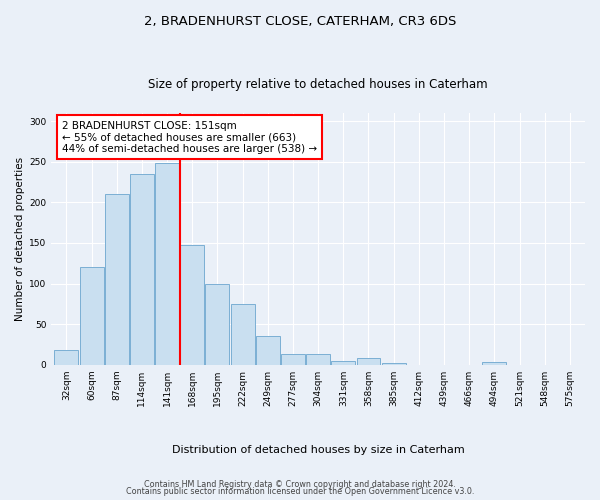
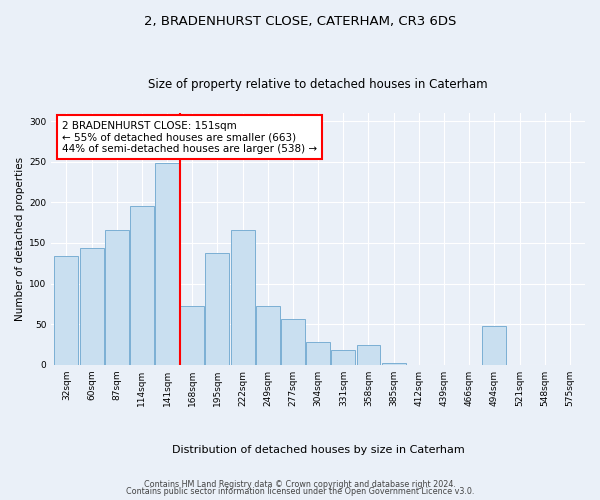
32sqm: 18 -> 134
60sqm: 120 -> 144
87sqm: 210 -> 166
114sqm: 235 -> 196
168sqm: 147 -> 72
195sqm: 100 -> 138
222sqm: 75 -> 166
249sqm: 35 -> 72
277sqm: 13 -> 56
304sqm: 14 -> 28
331sqm: 5 -> 18
358sqm: 8 -> 24
494sqm: 3 -> 48
